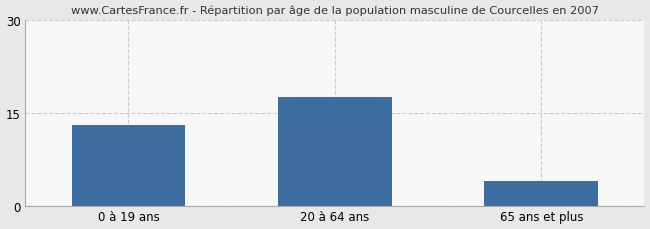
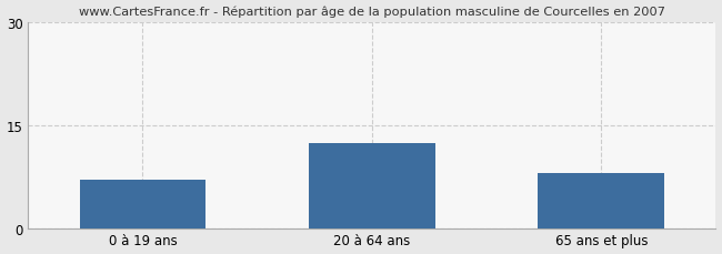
0 à 19 ans: 13.0 -> 7.0
20 à 64 ans: 17.5 -> 12.4
65 ans et plus: 4.0 -> 8.0
